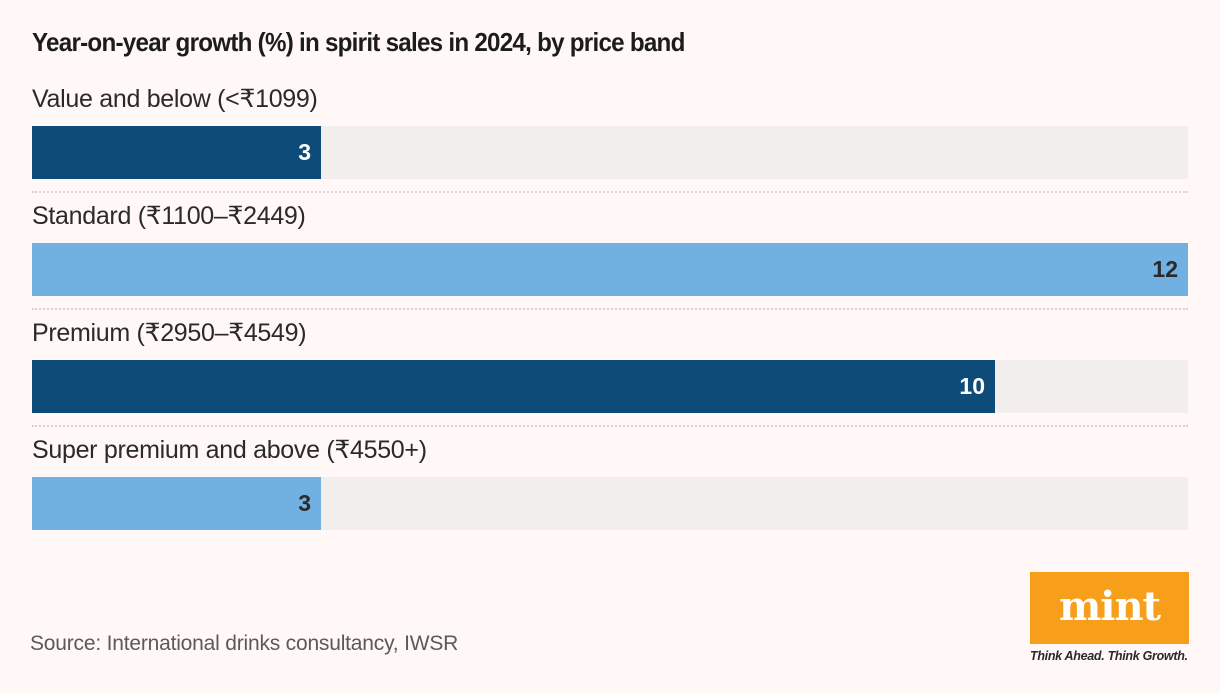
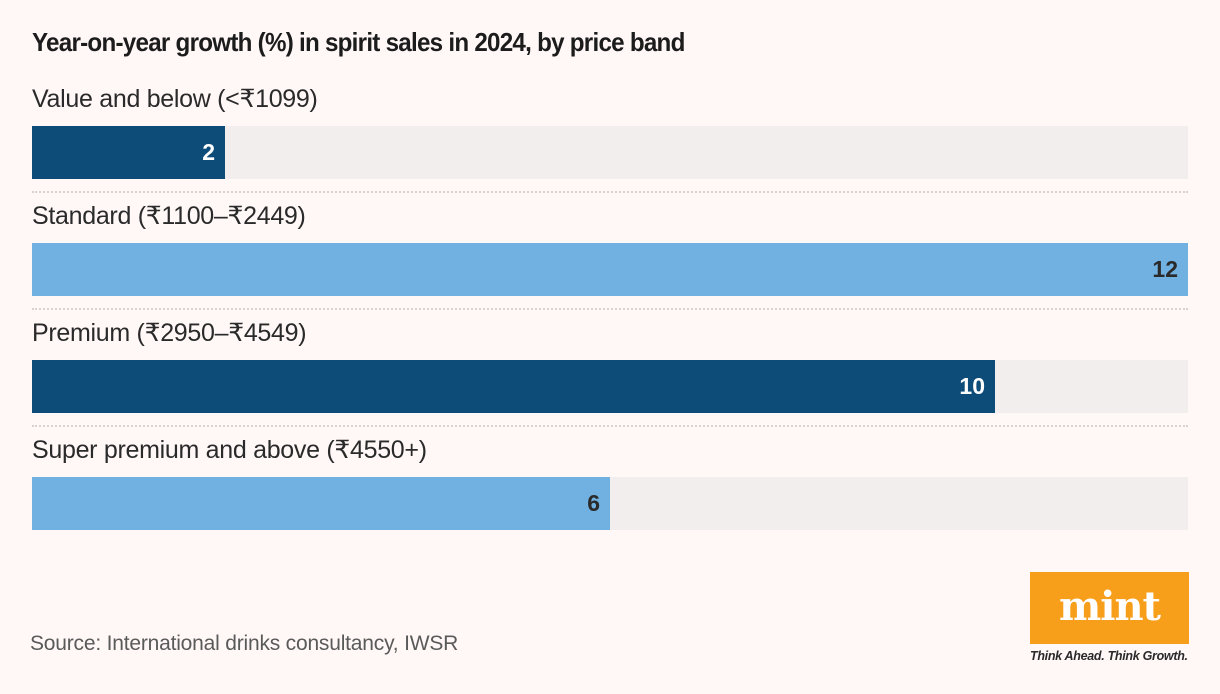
Value and below (<₹1099): 3 -> 2
Super premium and above (₹4550+): 3 -> 6
